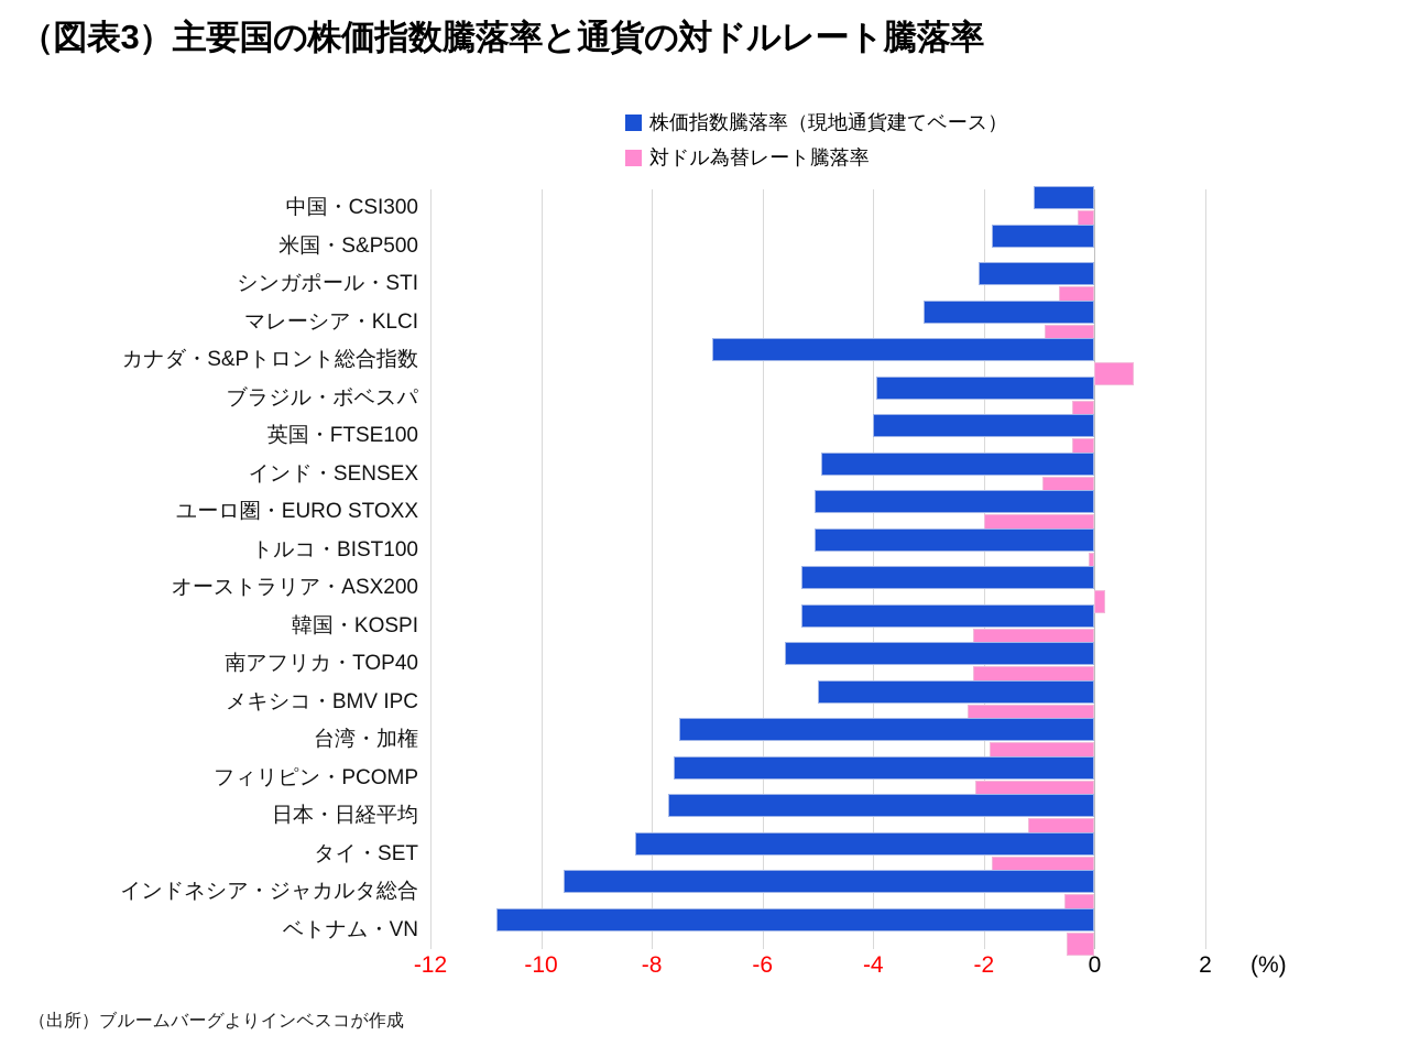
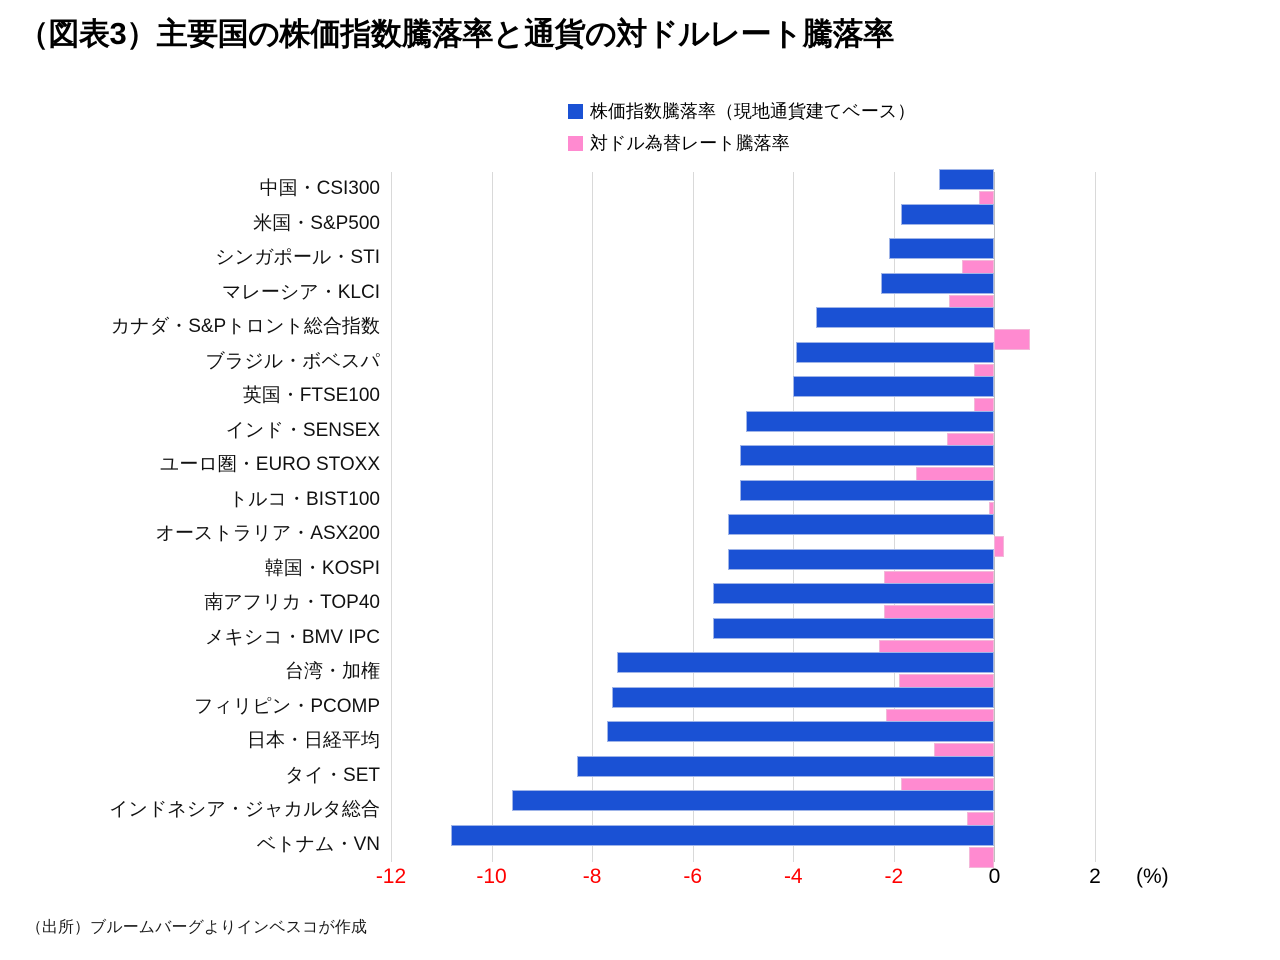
株価指数騰落率（現地通貨建てベース）/マレーシア・KLCI: -3.1 -> -2.2
株価指数騰落率（現地通貨建てベース）/カナダ・S&Pトロント総合指数: -6.9 -> -3.5
対ドル為替レート騰落率/ユーロ圏・EURO STOXX: -2.0 -> -1.6
株価指数騰落率（現地通貨建てベース）/メキシコ・BMV IPC: -5.0 -> -5.6
